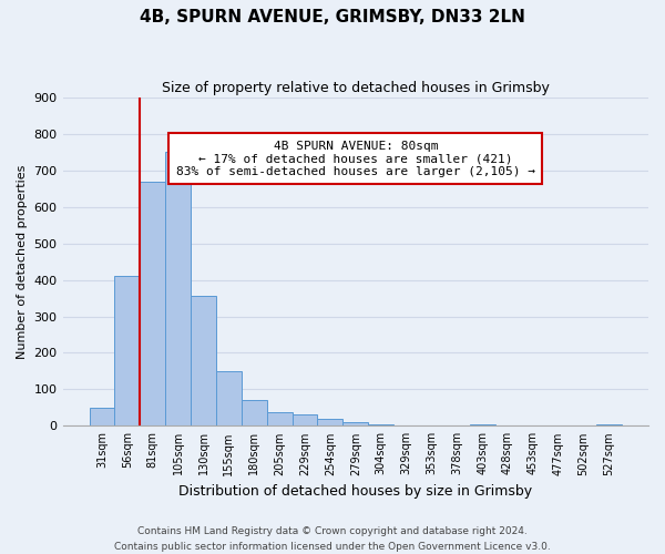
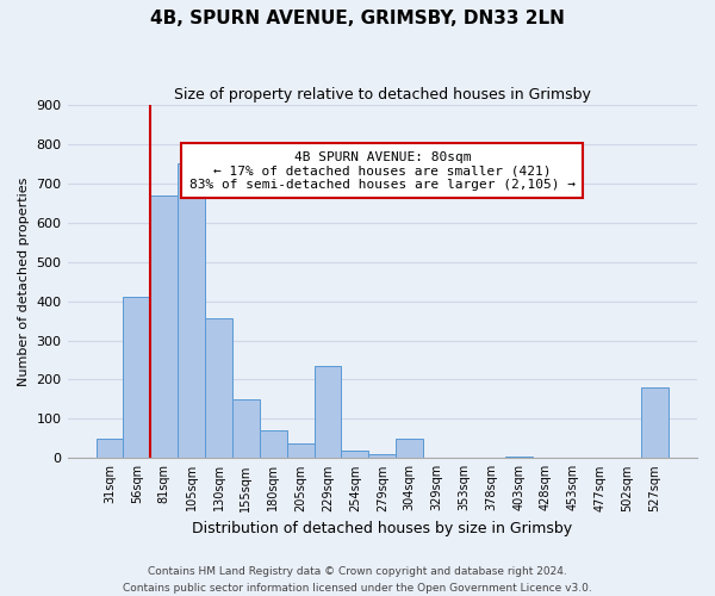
229sqm: 30 -> 235
304sqm: 5 -> 50
527sqm: 5 -> 180
